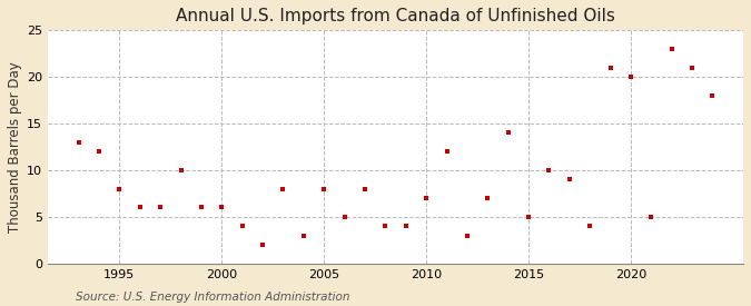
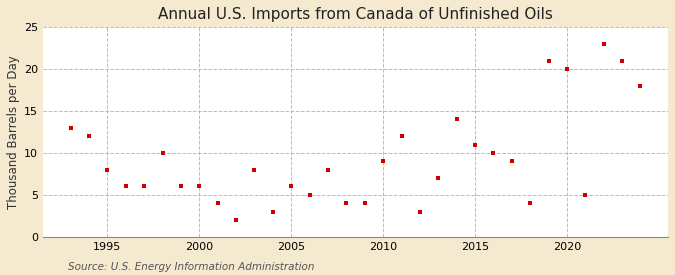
2005: 8 -> 6
2010: 7 -> 9
2015: 5 -> 11
